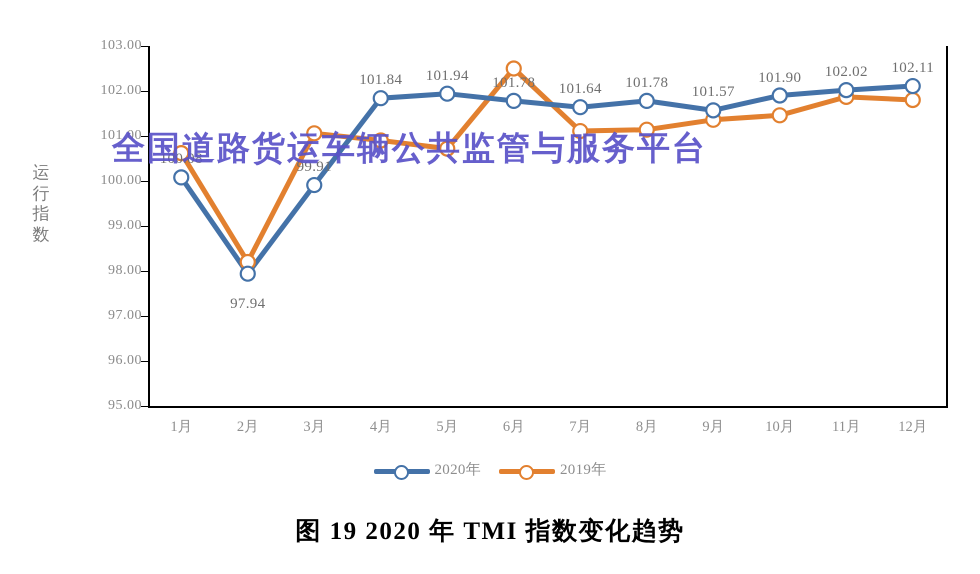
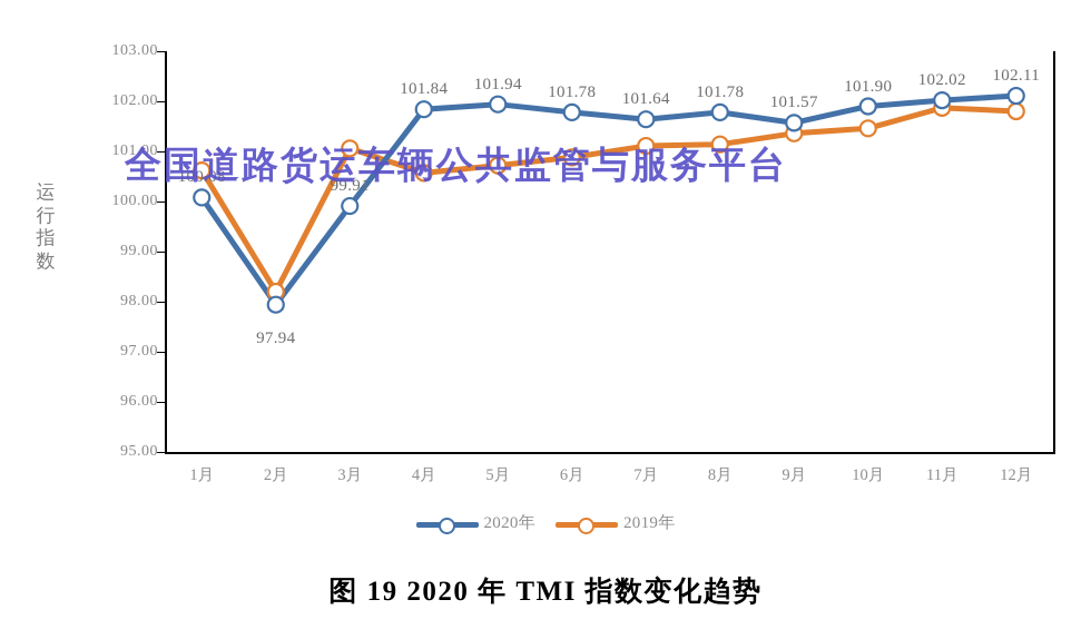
2019年/4月: 100.9 -> 100.6
2019年/6月: 102.5 -> 100.9
